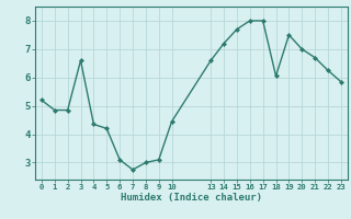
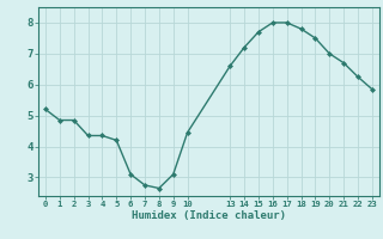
3: 6.60 -> 4.35
8: 3.00 -> 2.65
18: 6.05 -> 7.80
